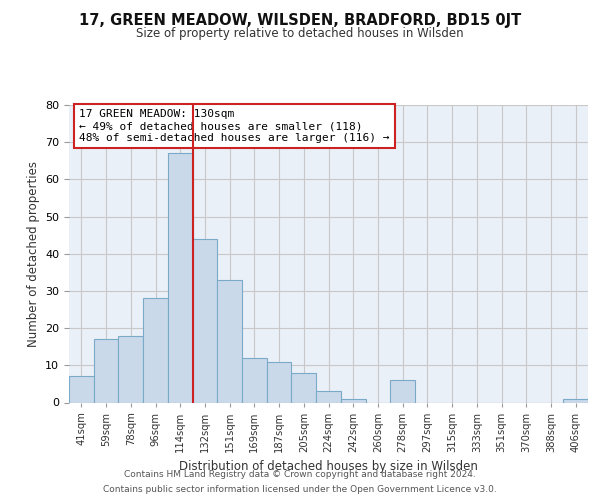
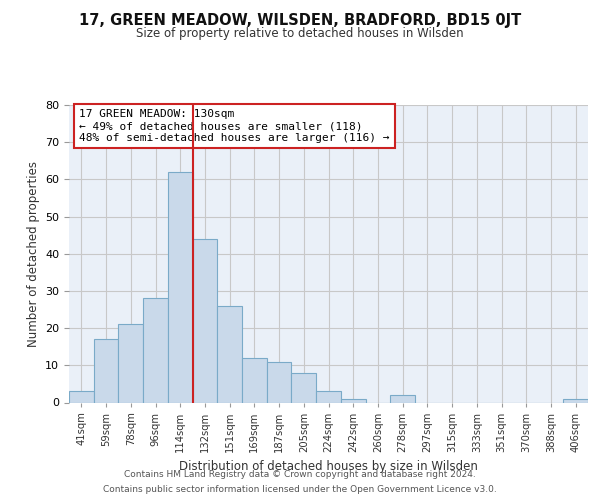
41sqm: 7 -> 3
78sqm: 18 -> 21
114sqm: 67 -> 62
151sqm: 33 -> 26
278sqm: 6 -> 2
